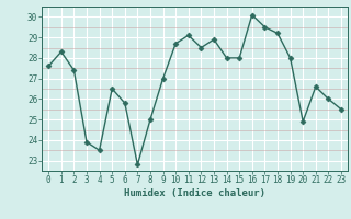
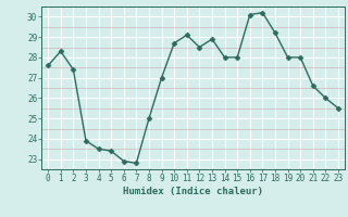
5: 26.5 -> 23.4
6: 25.8 -> 22.9
17: 29.5 -> 30.2
20: 24.9 -> 28.0
